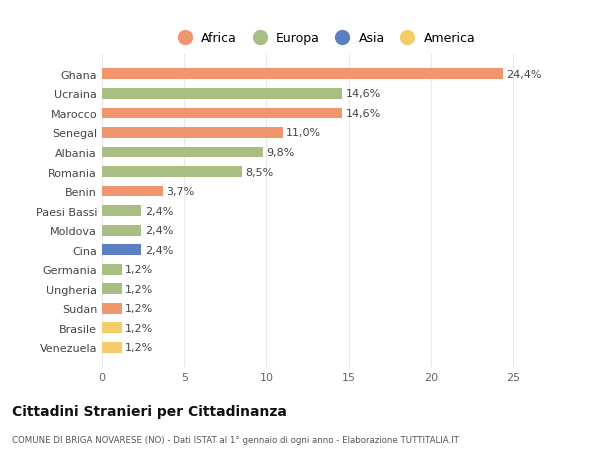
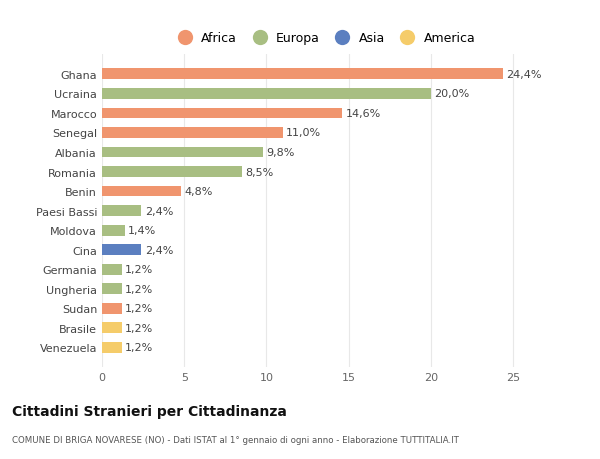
Ucraina: 14,6% -> 20,0%
Benin: 3,7% -> 4,8%
Moldova: 2,4% -> 1,4%
